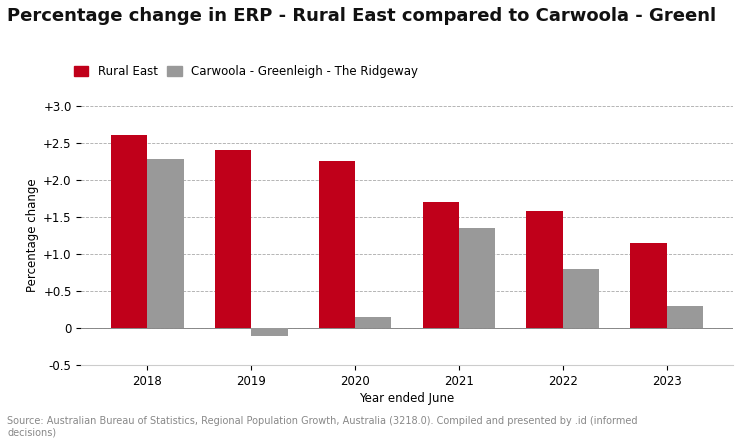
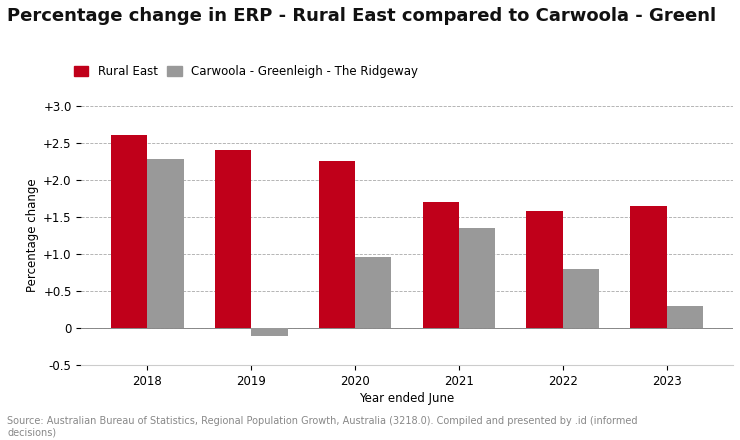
Carwoola - Greenleigh - The Ridgeway/2020: 0.15 -> 0.96
Rural East/2023: 1.15 -> 1.64
